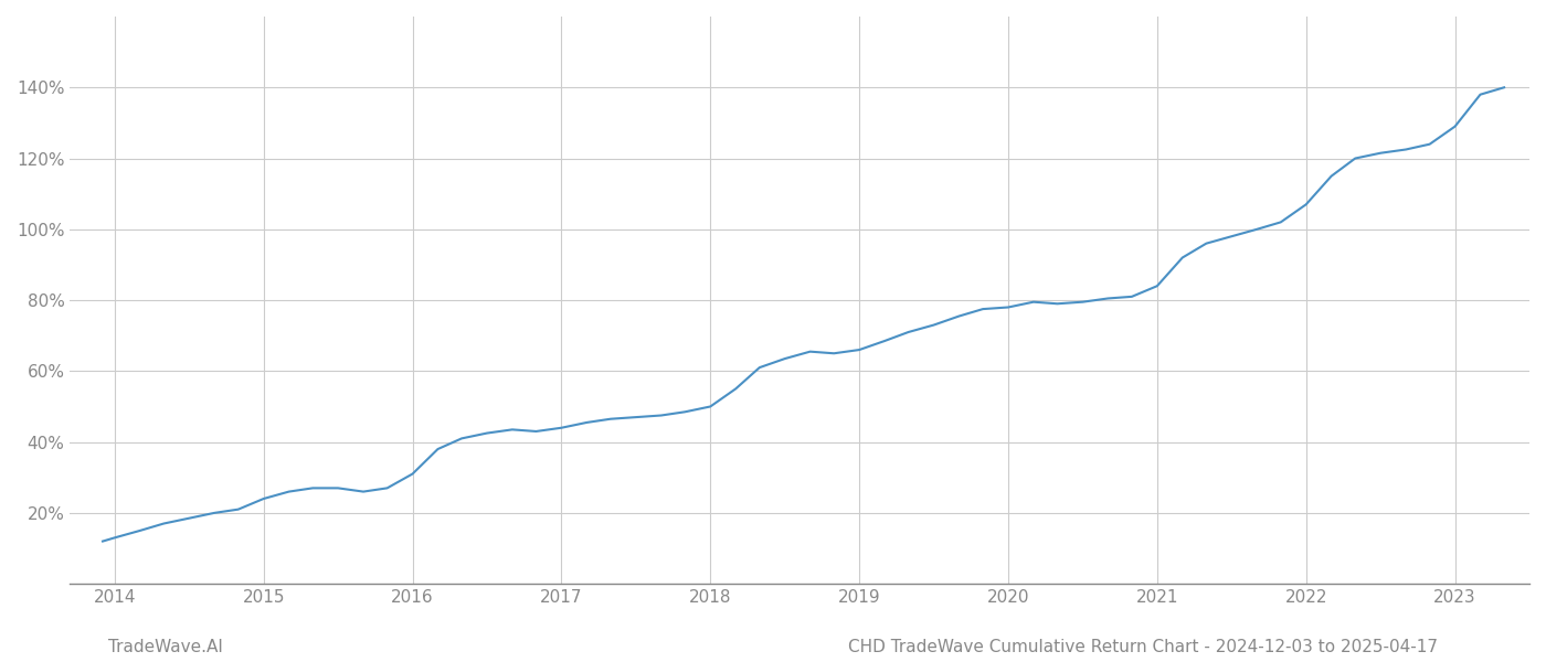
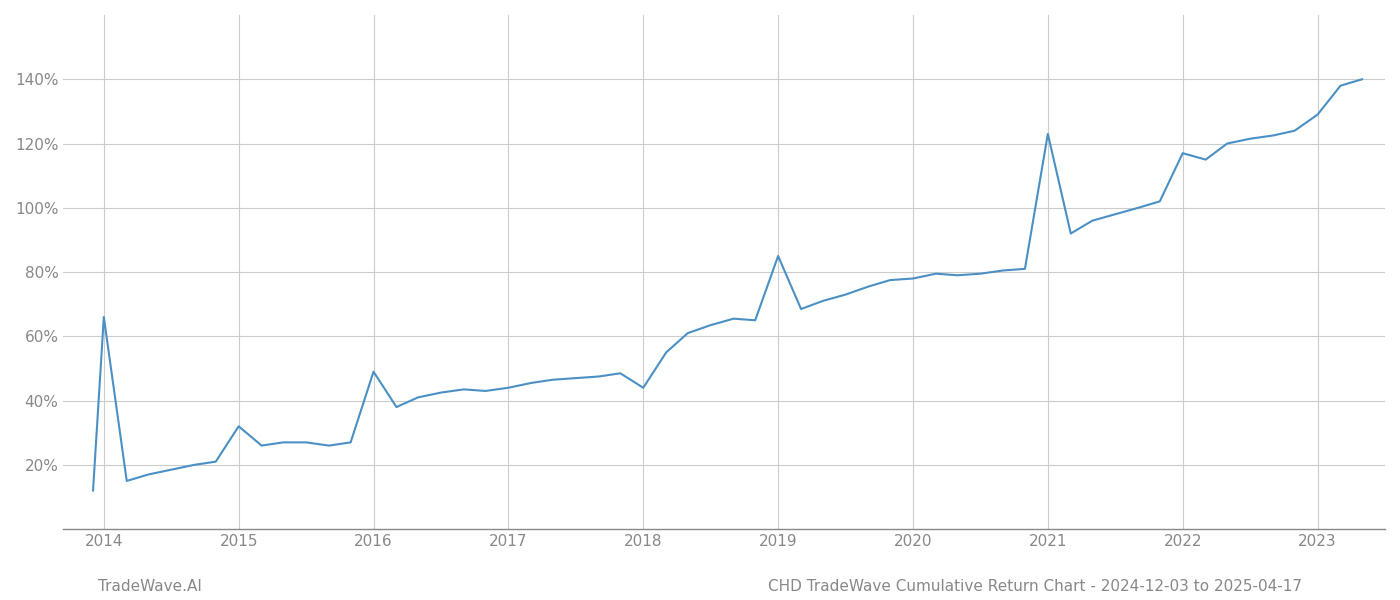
2014: 13.0% -> 66.0%
2015: 24.0% -> 32.0%
2016: 31.0% -> 49.0%
2018: 50.0% -> 44.0%
2019: 66.0% -> 85.0%
2021: 84.0% -> 123.0%
2022: 107.0% -> 117.0%
